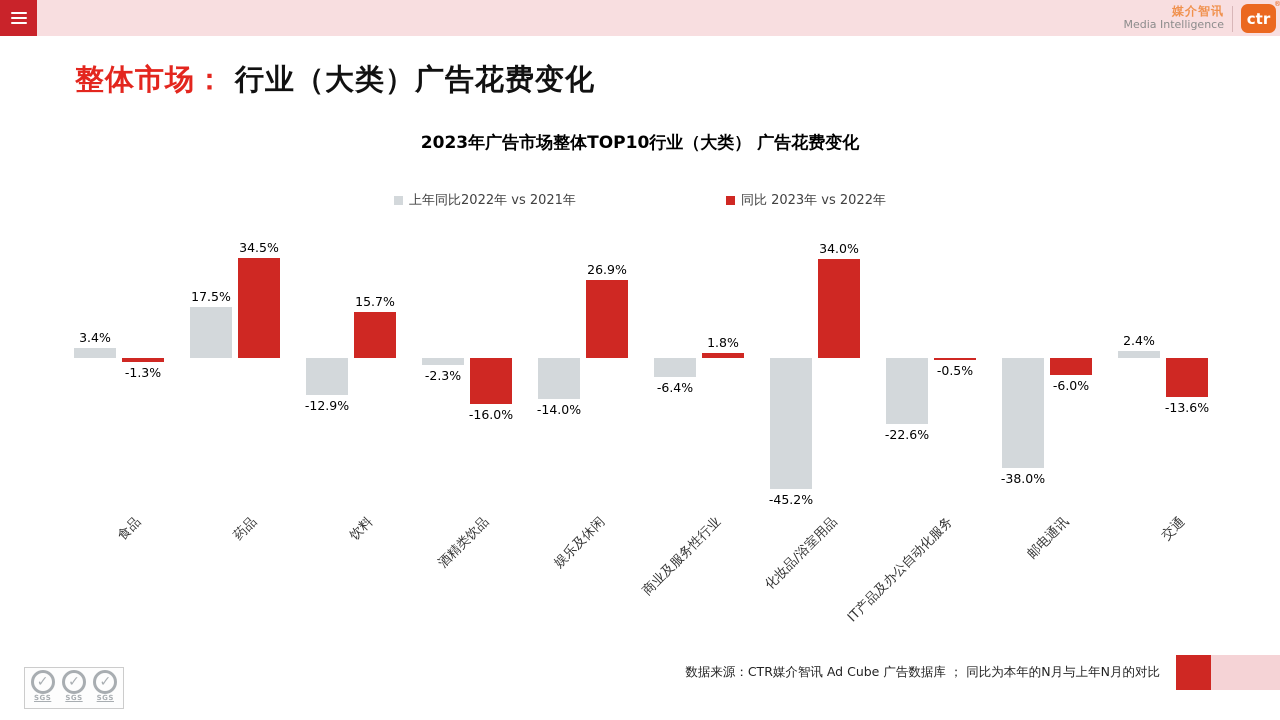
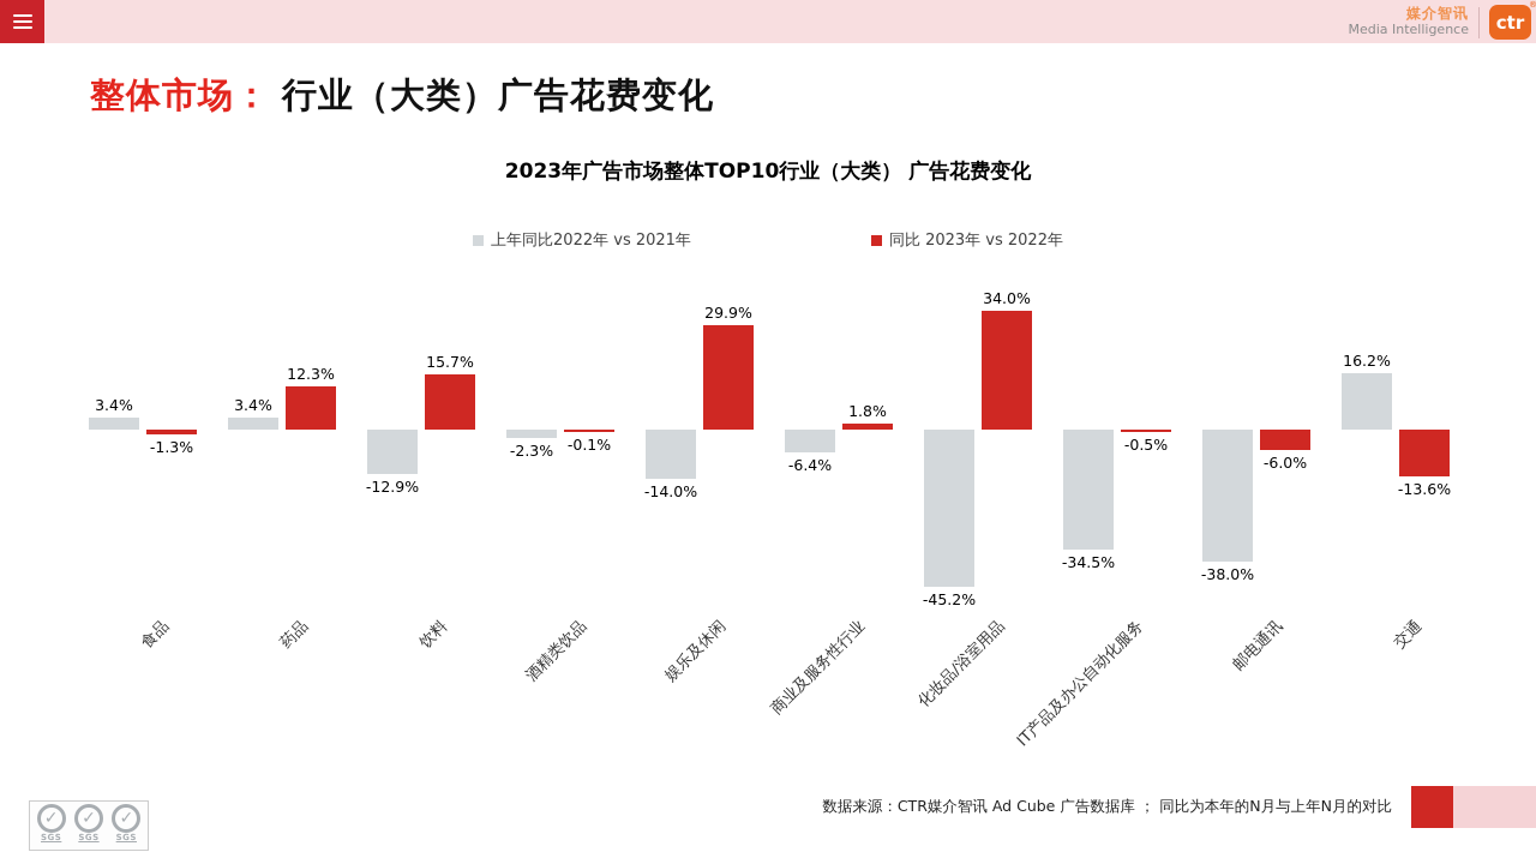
上年同比2022年 vs 2021年/药品: 17.5% -> 3.4%
同比 2023年 vs 2022年/药品: 34.5% -> 12.3%
同比 2023年 vs 2022年/酒精类饮品: -16.0% -> -0.1%
同比 2023年 vs 2022年/娱乐及休闲: 26.9% -> 29.9%
上年同比2022年 vs 2021年/IT产品及办公自动化服务: -22.6% -> -34.5%
上年同比2022年 vs 2021年/交通: 2.4% -> 16.2%
